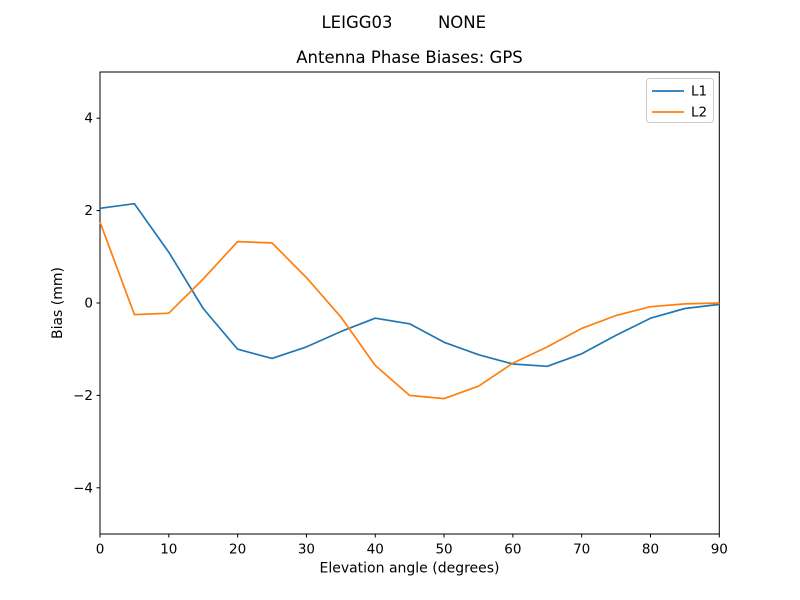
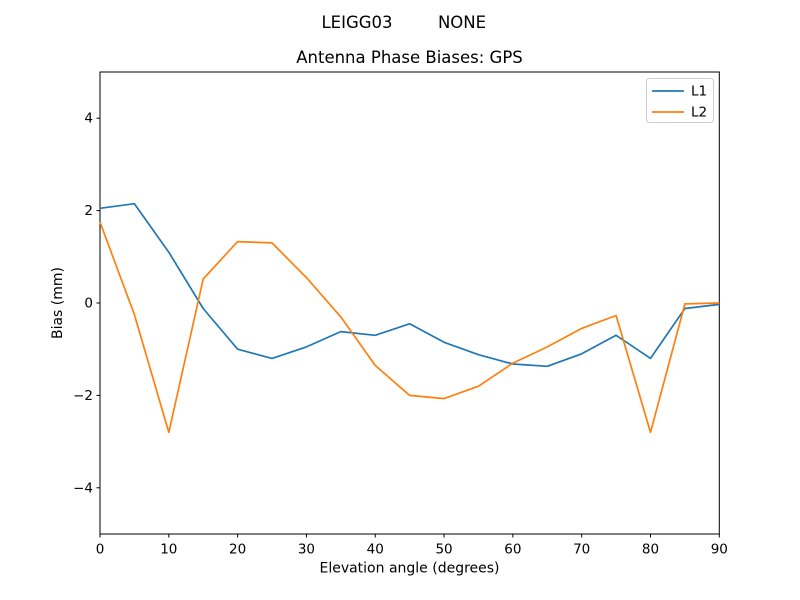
L2/10: -0.2 -> -2.8
L1/40: -0.3 -> -0.7
L1/80: -0.3 -> -1.2
L2/80: -0.1 -> -2.8
